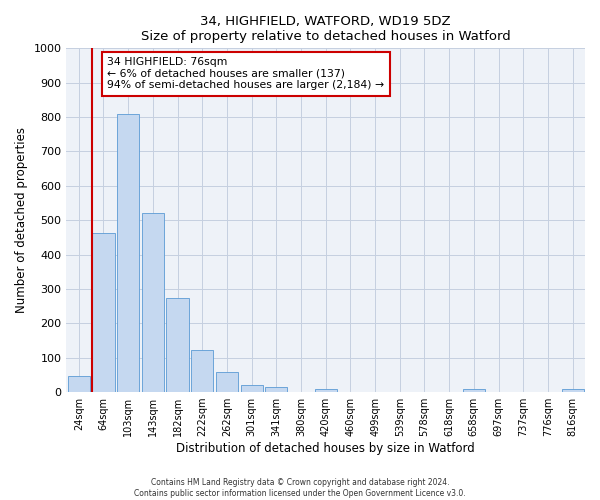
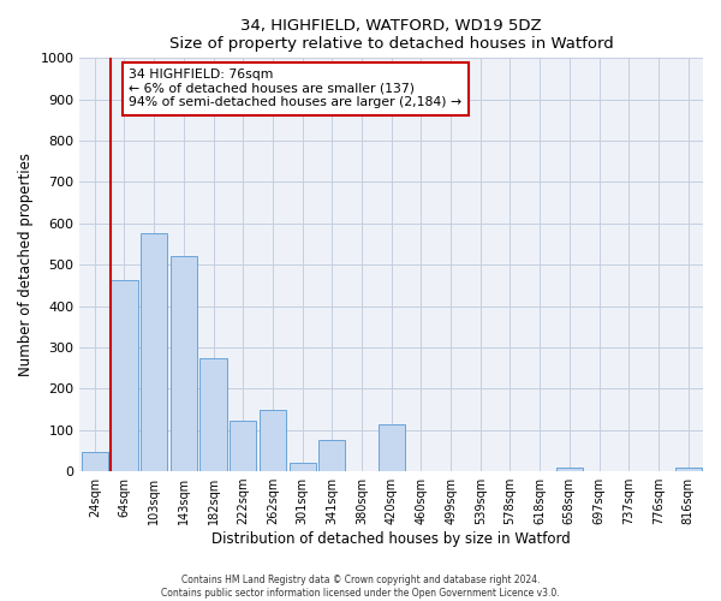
103sqm: 810 -> 575
262sqm: 58 -> 150
341sqm: 15 -> 75
420sqm: 10 -> 115
